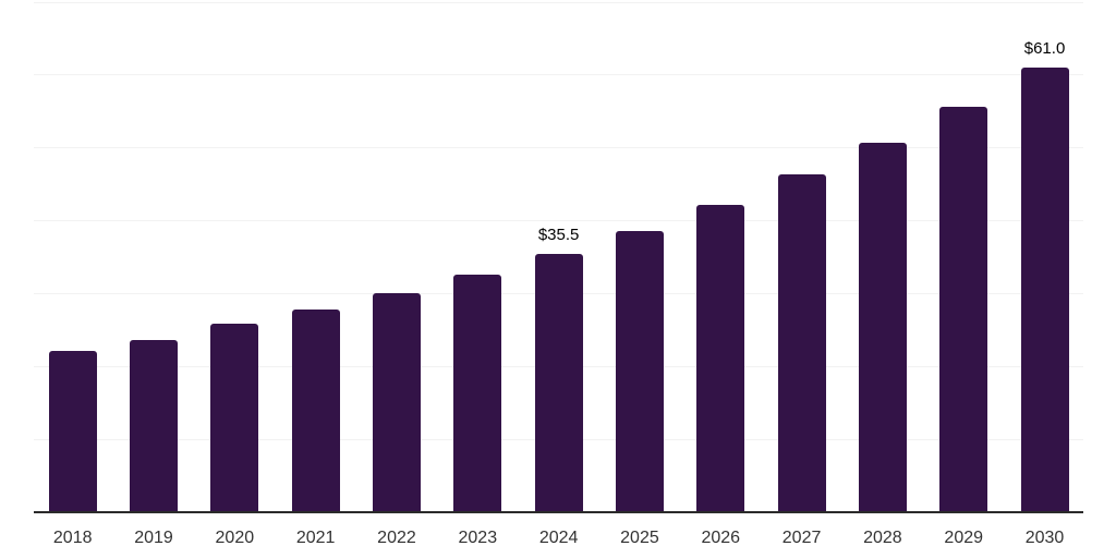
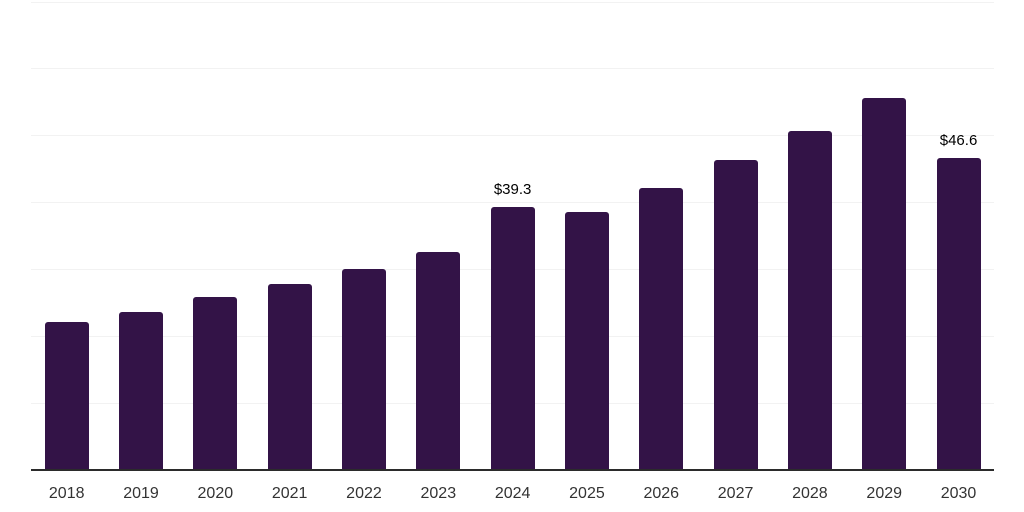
2024: $35.5 -> $39.3
2030: $61.0 -> $46.6
